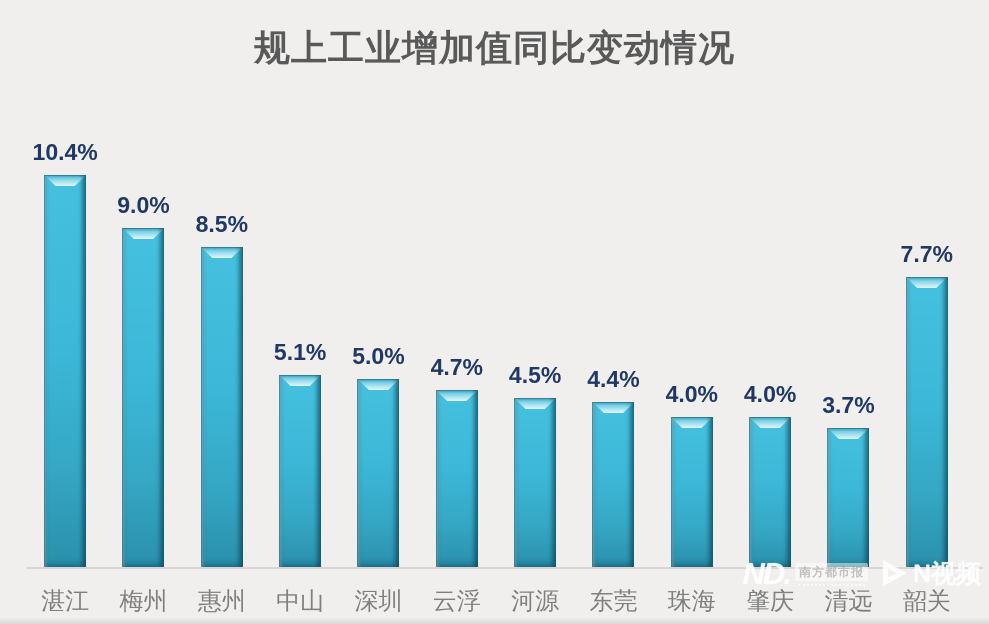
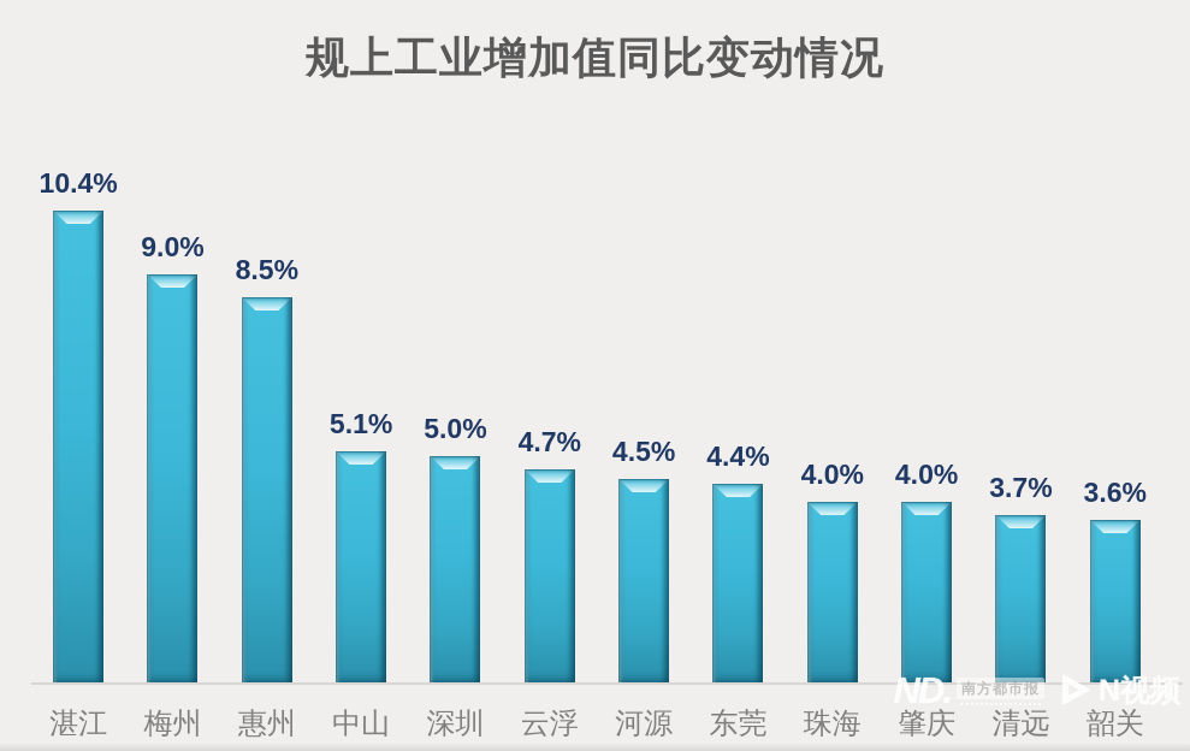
韶关: 7.7% -> 3.6%
